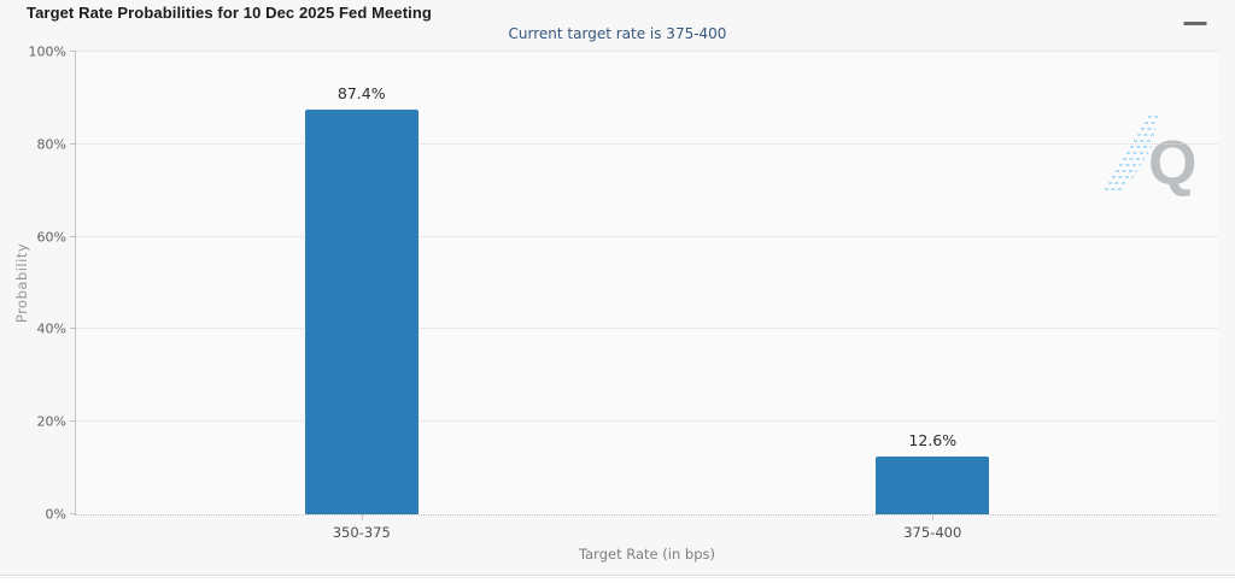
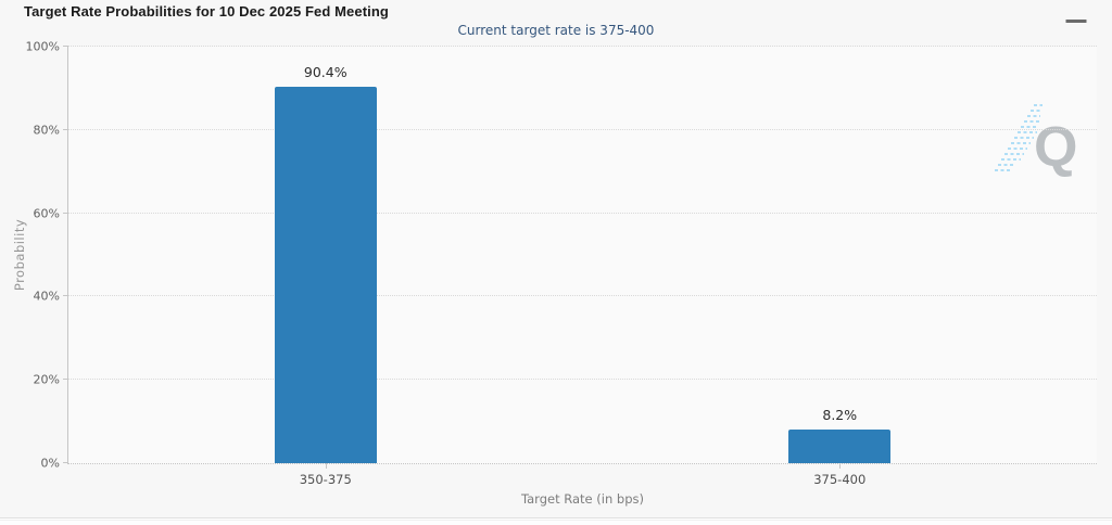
350-375: 87.4% -> 90.4%
375-400: 12.6% -> 8.2%
